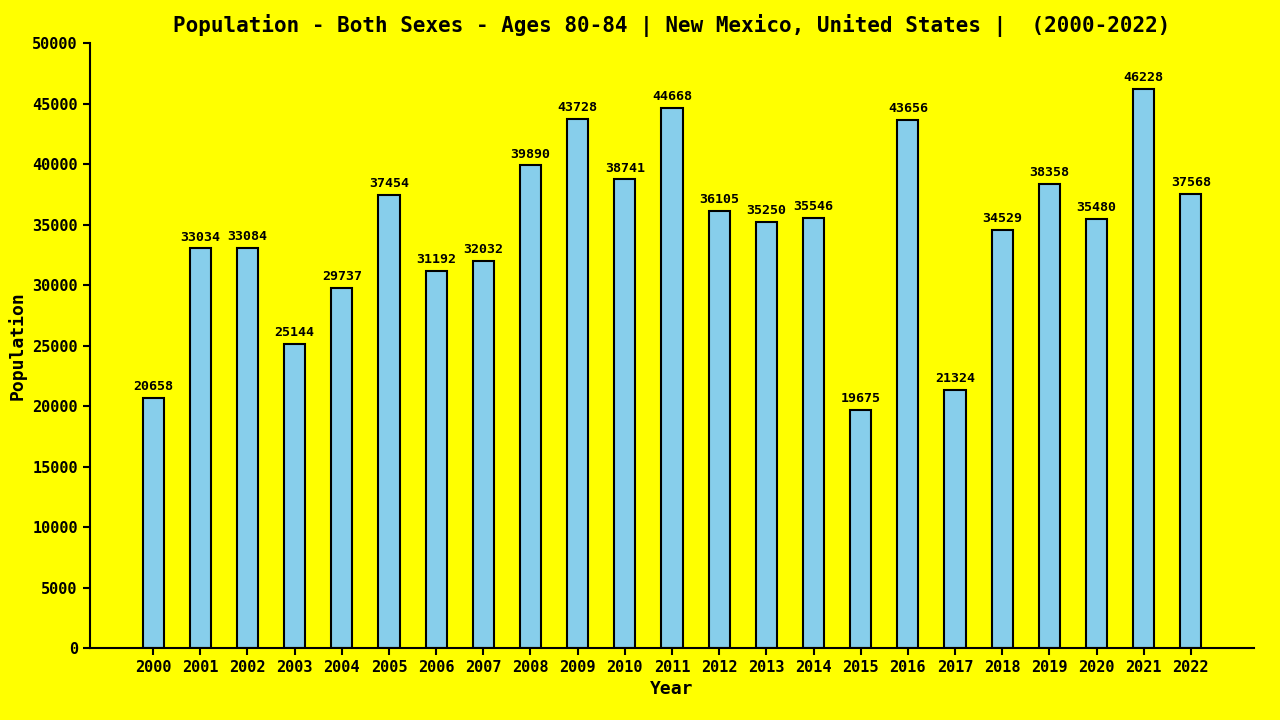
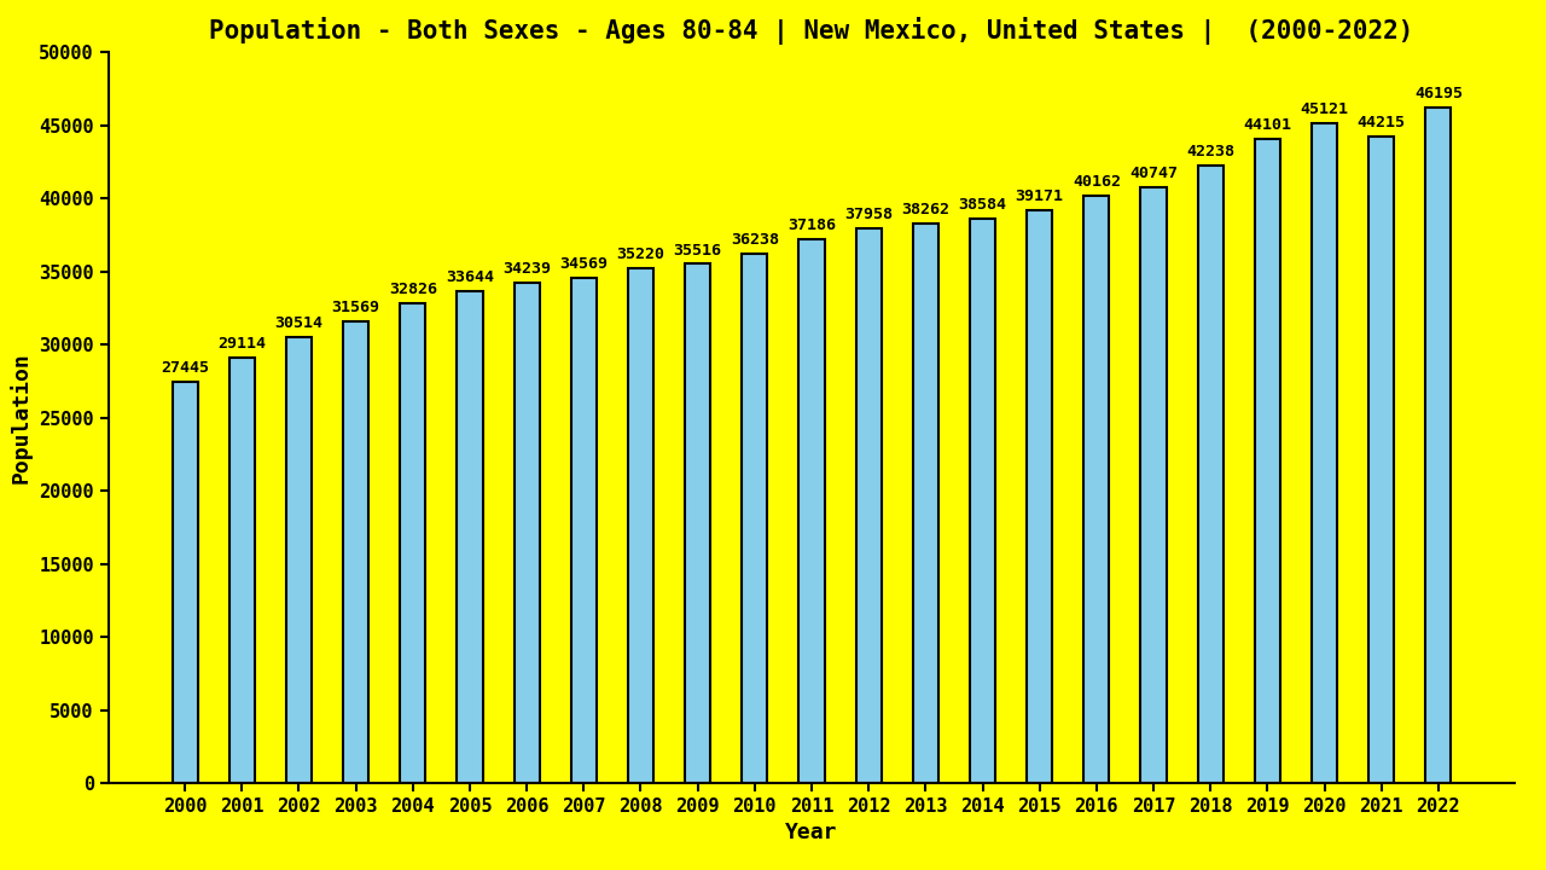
2000: 20658 -> 27445
2001: 33034 -> 29114
2002: 33084 -> 30514
2003: 25144 -> 31569
2004: 29737 -> 32826
2005: 37454 -> 33644
2006: 31192 -> 34239
2007: 32032 -> 34569
2008: 39890 -> 35220
2009: 43728 -> 35516
2010: 38741 -> 36238
2011: 44668 -> 37186
2012: 36105 -> 37958
2013: 35250 -> 38262
2014: 35546 -> 38584
2015: 19675 -> 39171
2016: 43656 -> 40162
2017: 21324 -> 40747
2018: 34529 -> 42238
2019: 38358 -> 44101
2020: 35480 -> 45121
2021: 46228 -> 44215
2022: 37568 -> 46195
